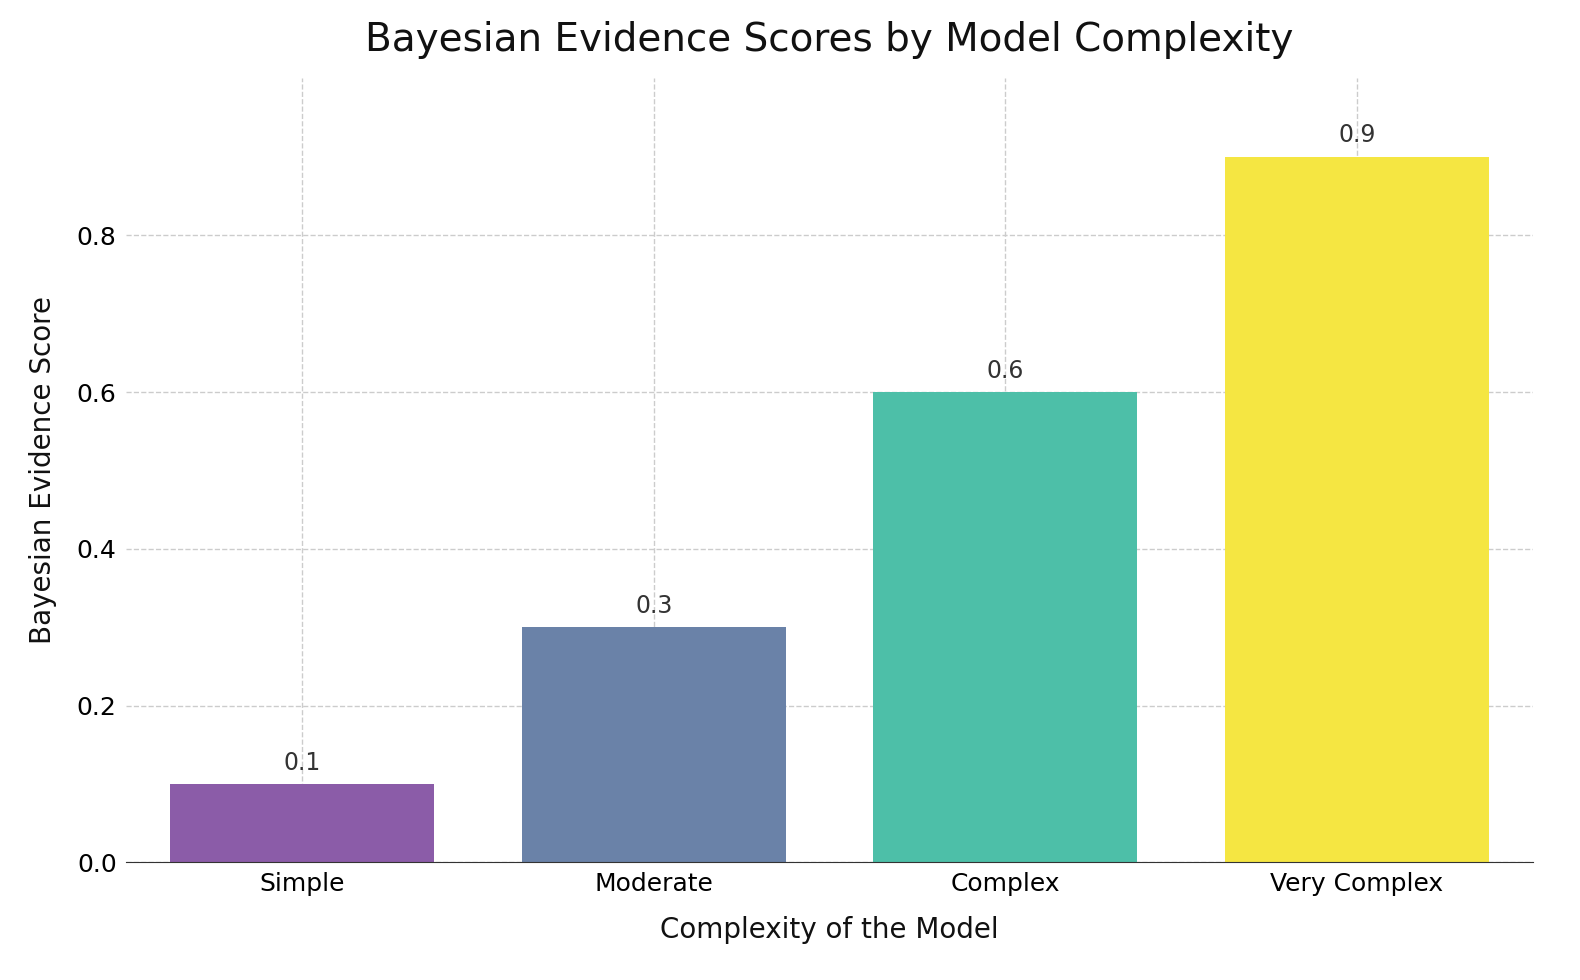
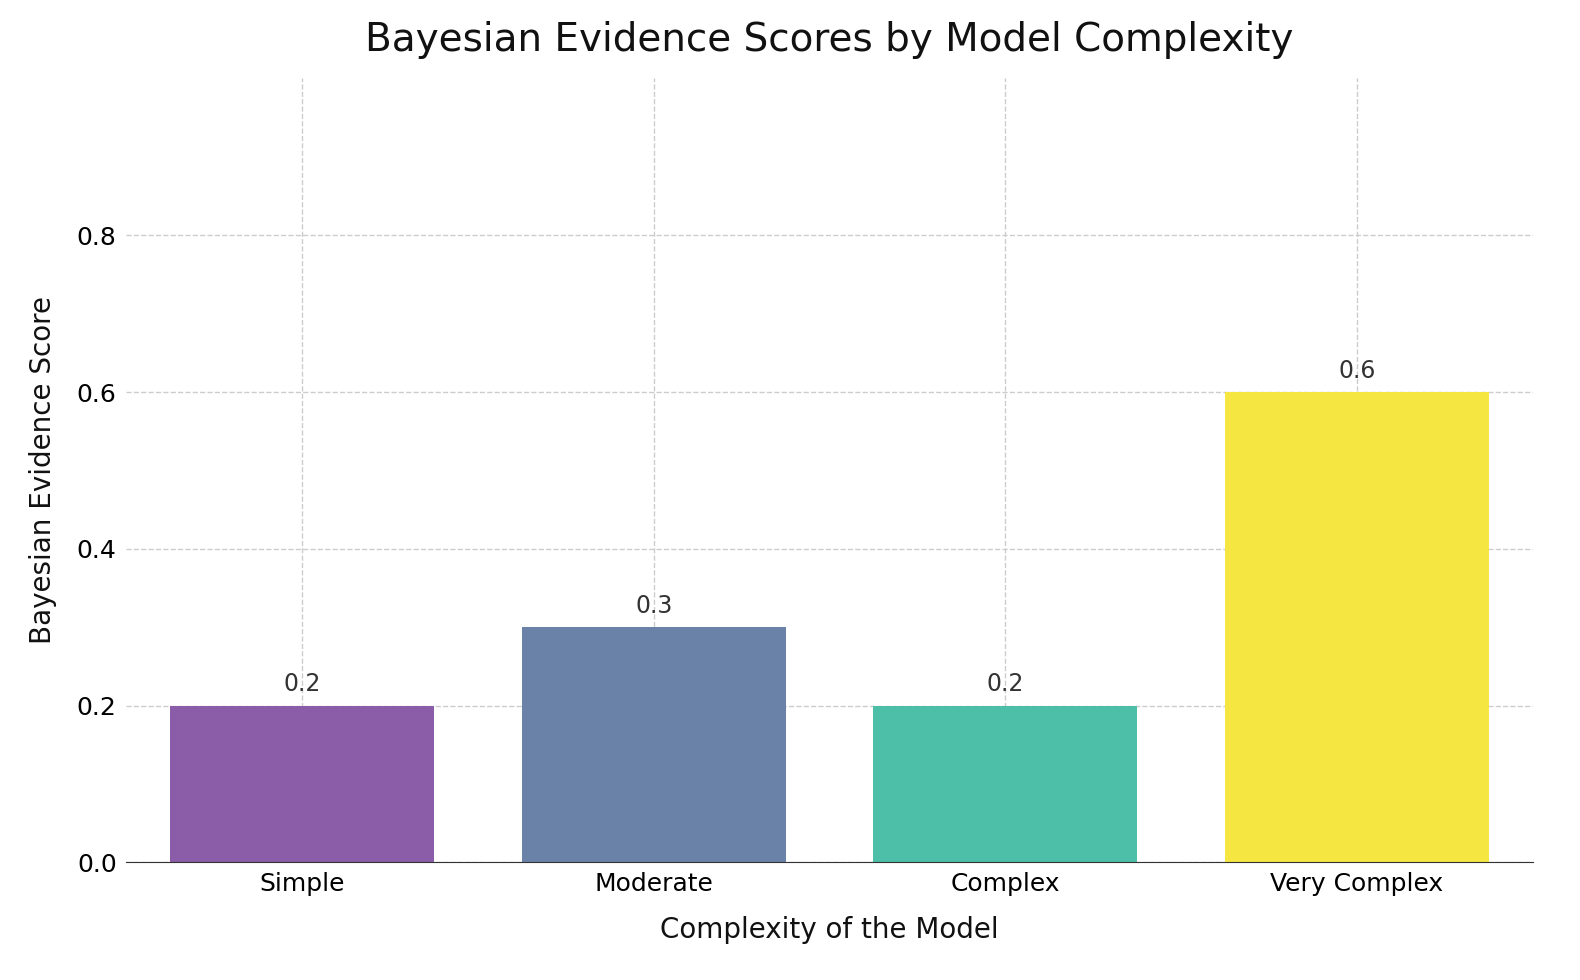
Simple: 0.1 -> 0.2
Complex: 0.6 -> 0.2
Very Complex: 0.9 -> 0.6
